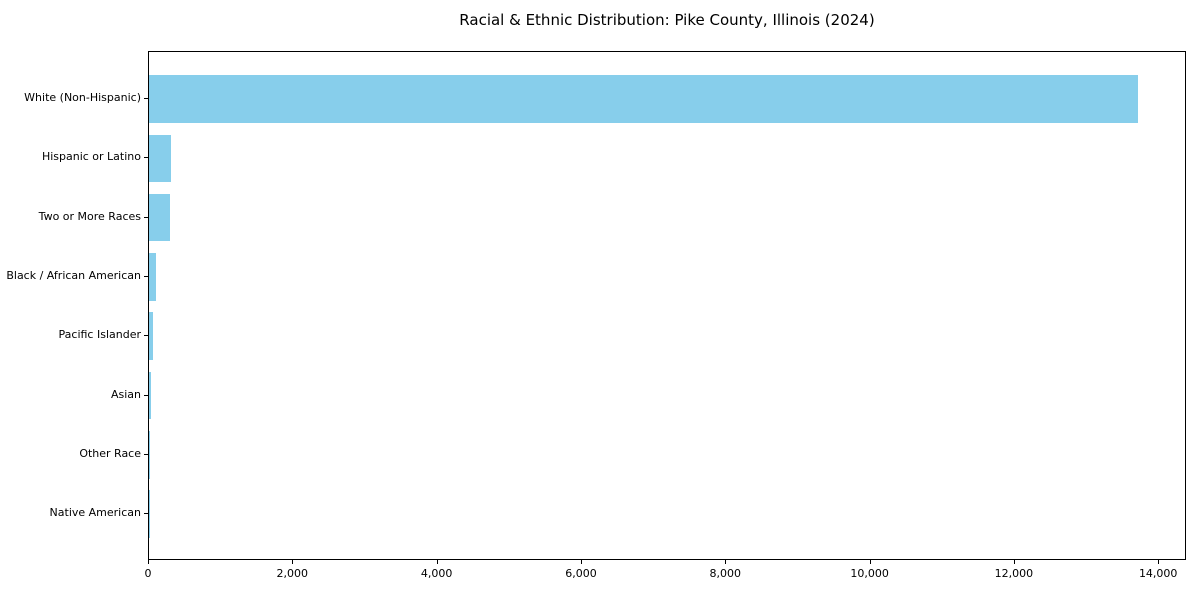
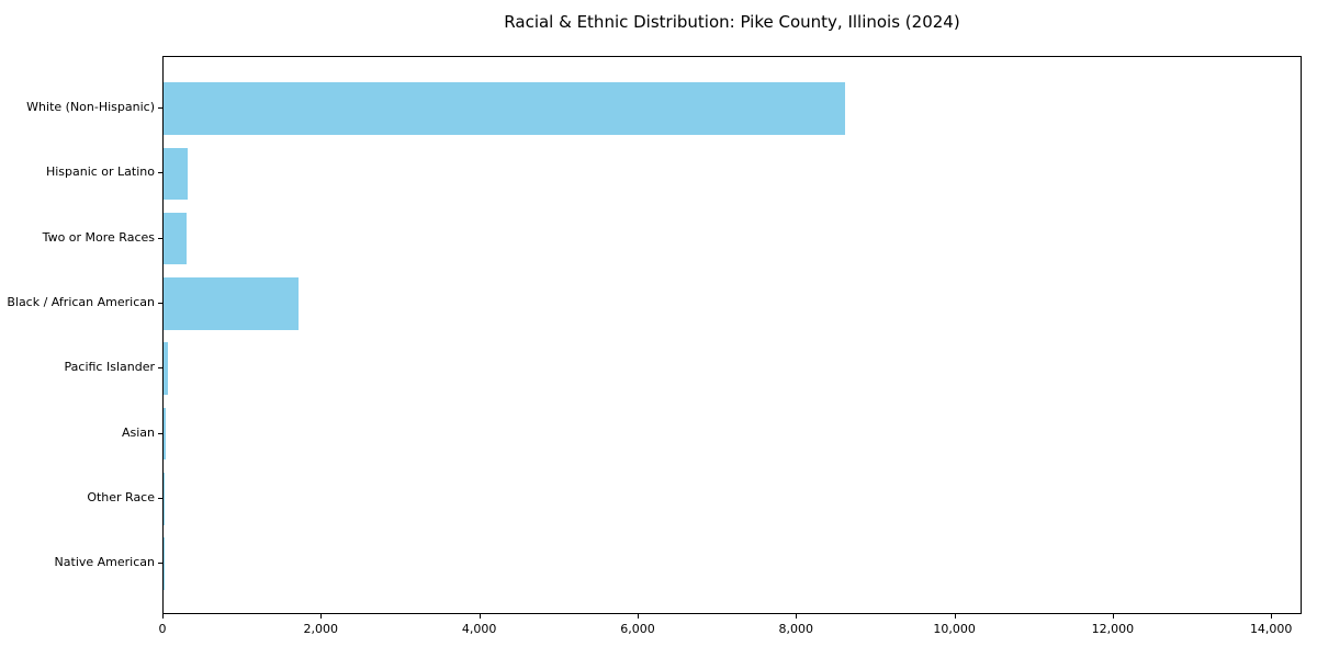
White (Non-Hispanic): 13700 -> 8600
Black / African American: 100 -> 1700
